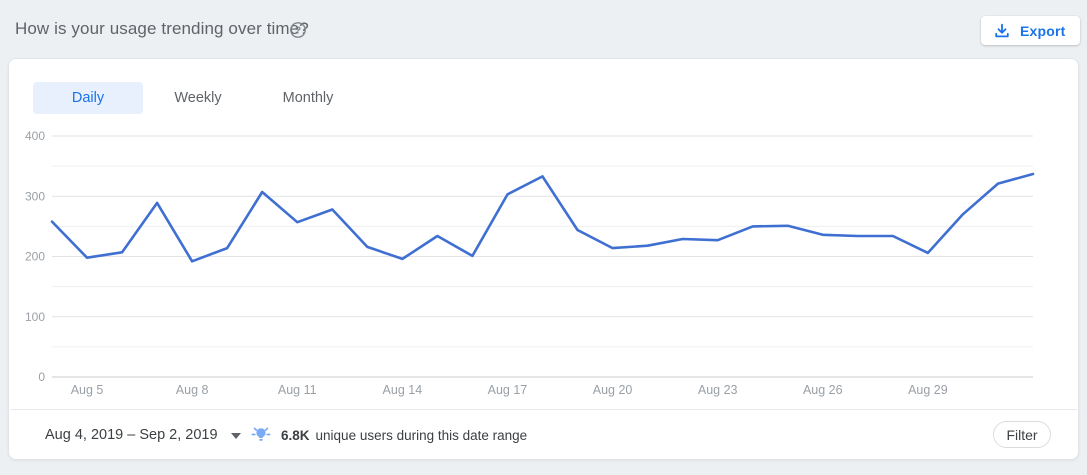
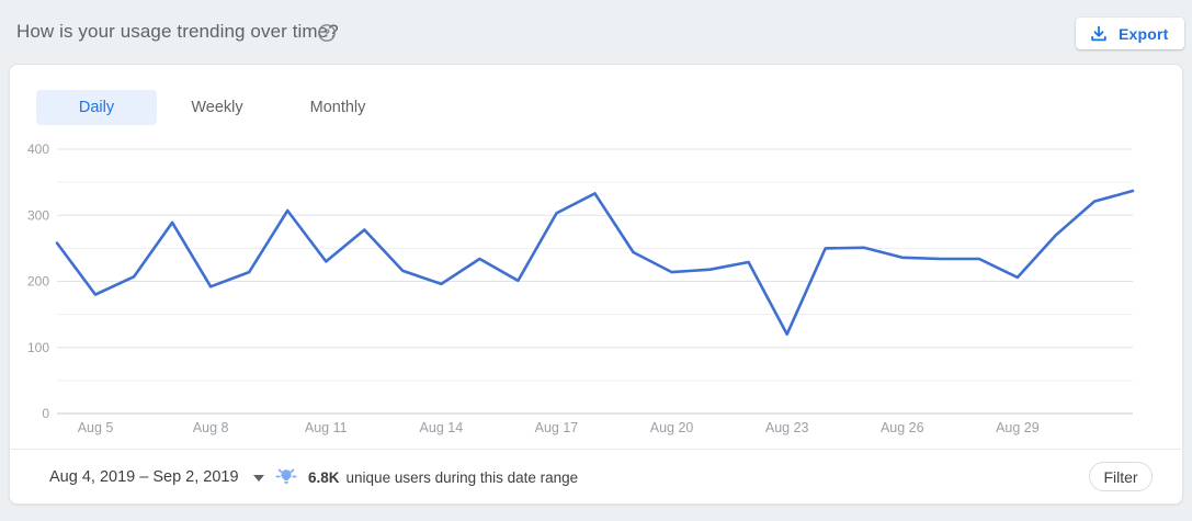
Aug 5: 200 -> 180
Aug 11: 260 -> 230
Aug 23: 230 -> 120
